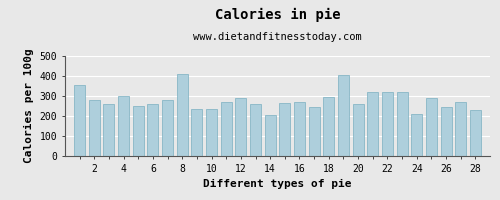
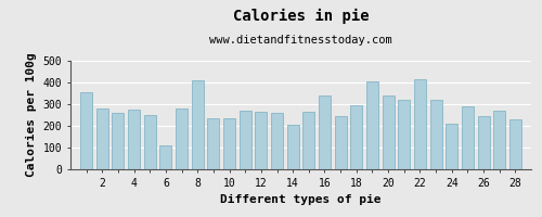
4: 302 -> 275
6: 260 -> 110
12: 290 -> 265
16: 270 -> 340
20: 258 -> 340
22: 318 -> 415
